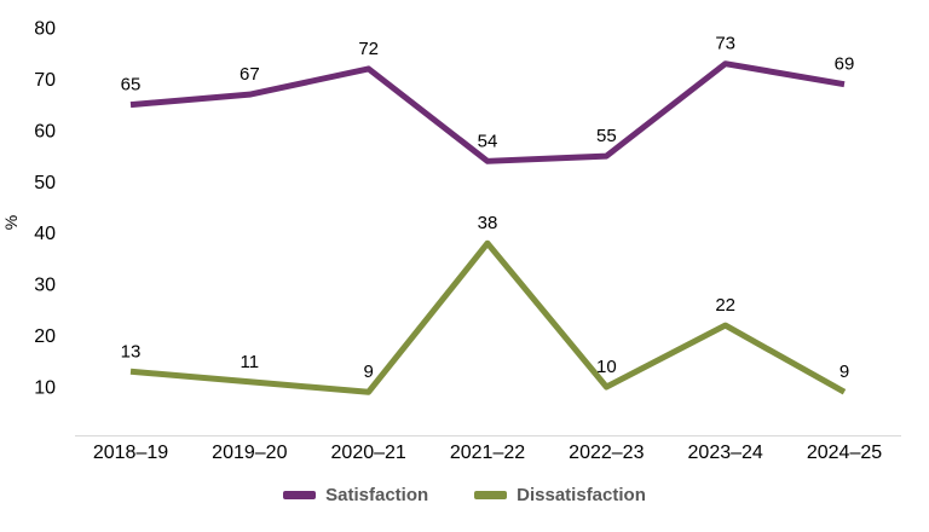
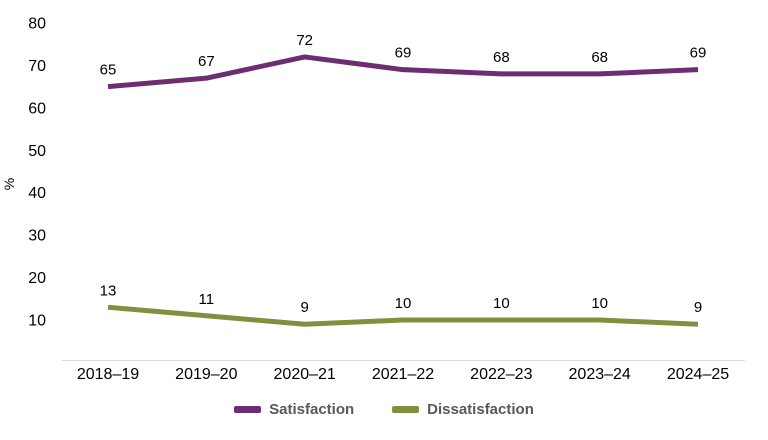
Satisfaction/2021–22: 54 -> 69
Dissatisfaction/2021–22: 38 -> 10
Satisfaction/2022–23: 55 -> 68
Satisfaction/2023–24: 73 -> 68
Dissatisfaction/2023–24: 22 -> 10
